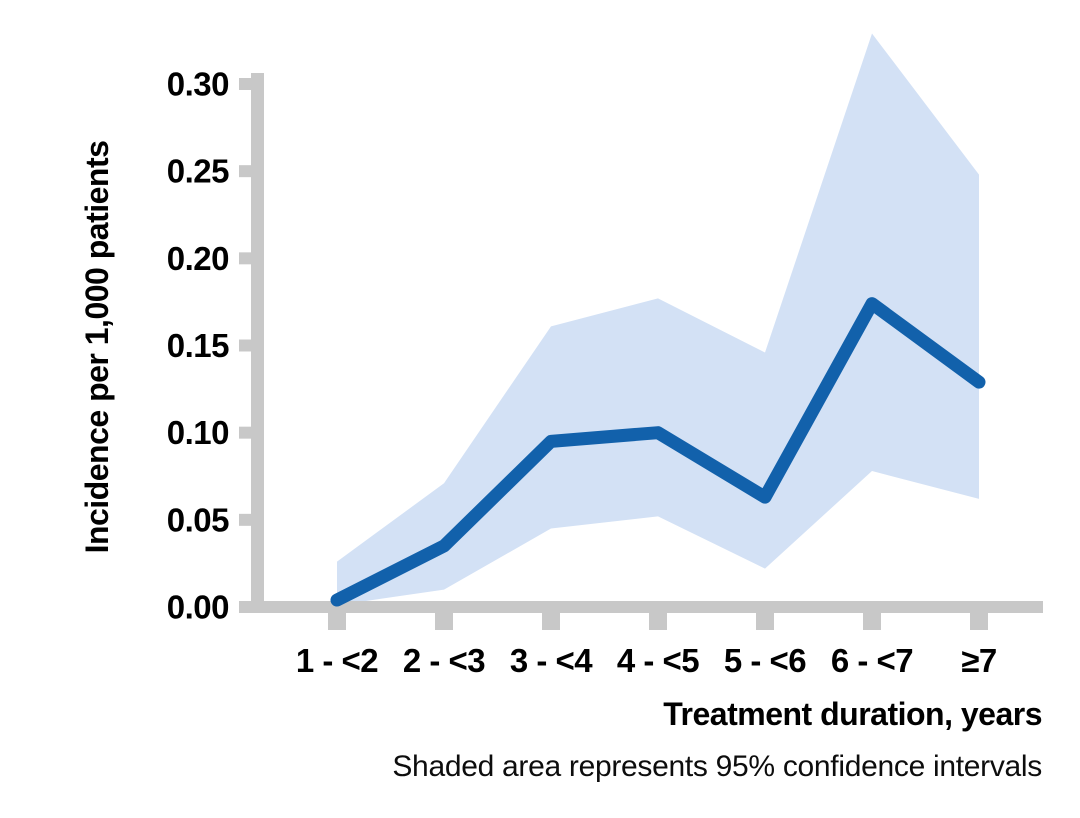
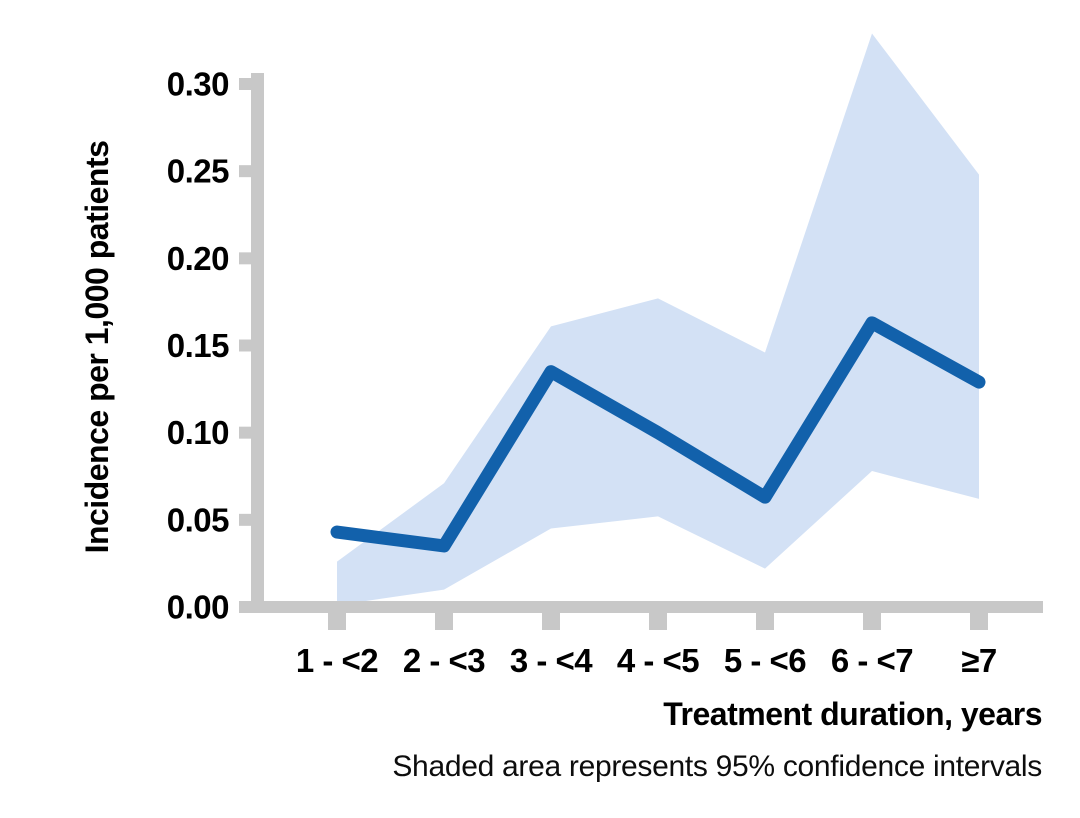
1 - <2: 0.004 -> 0.043
3 - <4: 0.095 -> 0.135
6 - <7: 0.174 -> 0.163
